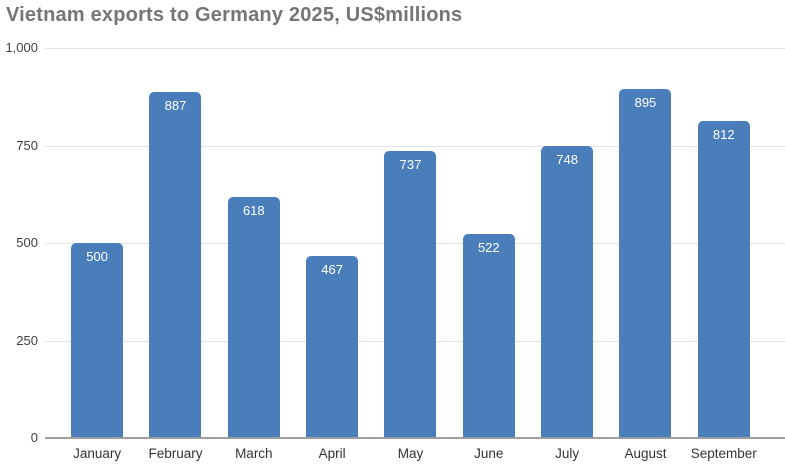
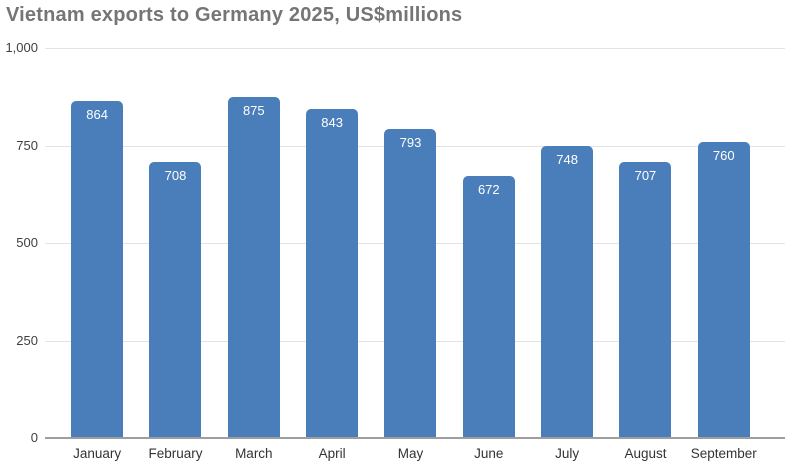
January: 500 -> 864
February: 887 -> 708
March: 618 -> 875
April: 467 -> 843
May: 737 -> 793
June: 522 -> 672
August: 895 -> 707
September: 812 -> 760
